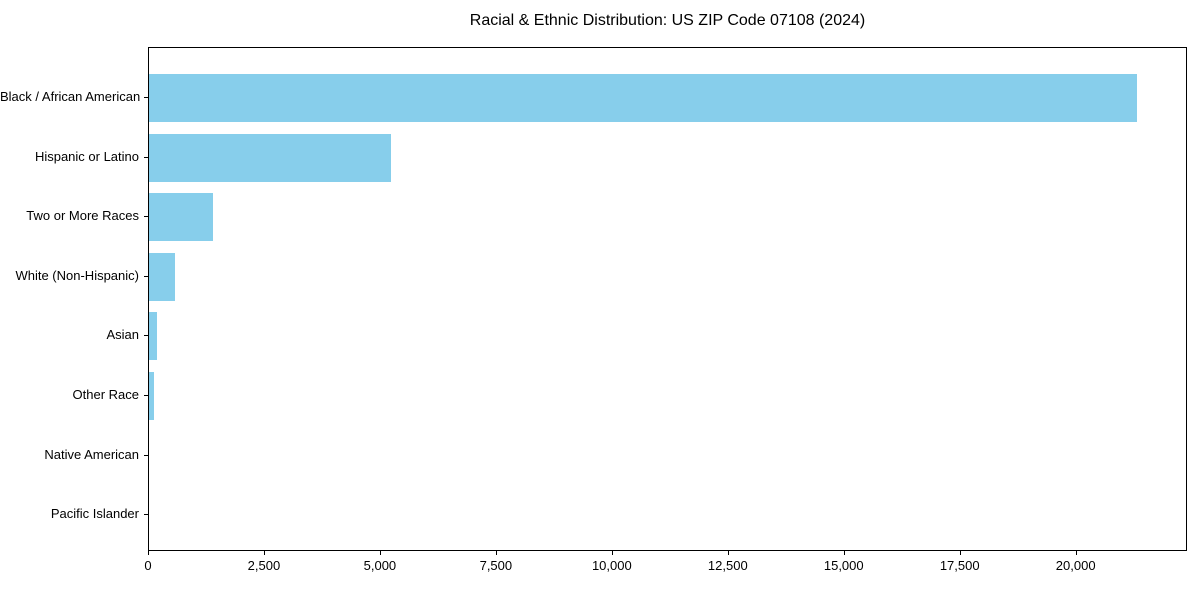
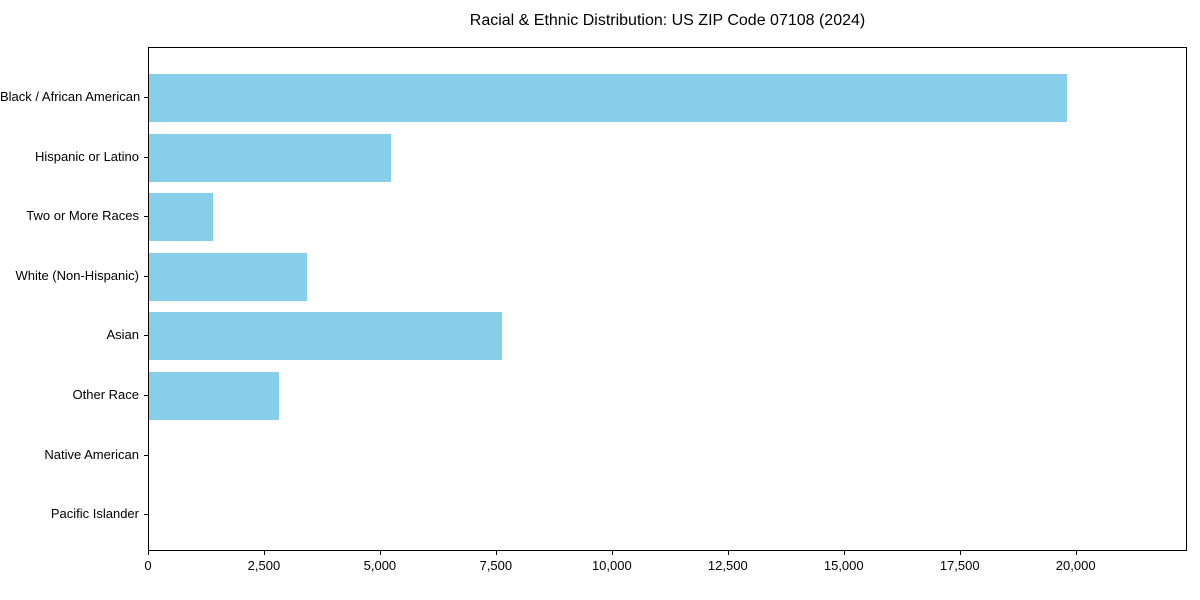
Black / African American: 21300 -> 19800
White (Non-Hispanic): 600 -> 3400
Asian: 200 -> 7600
Other Race: 100 -> 2800
